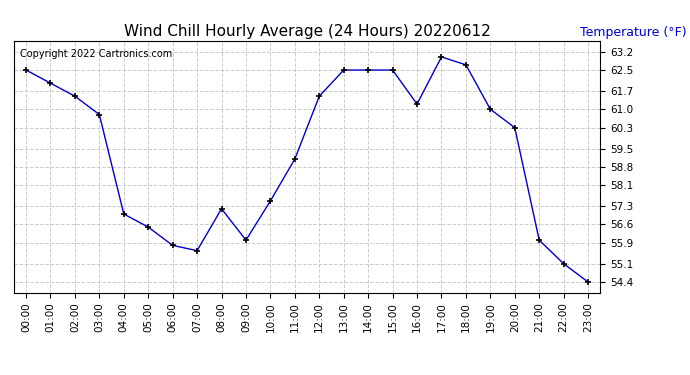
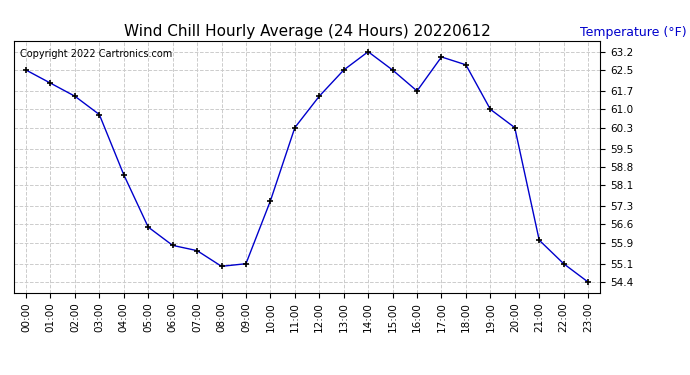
04:00: 57.0 -> 58.5
08:00: 57.2 -> 55.0
09:00: 56.0 -> 55.1
11:00: 59.1 -> 60.3
14:00: 62.5 -> 63.2
16:00: 61.2 -> 61.7
